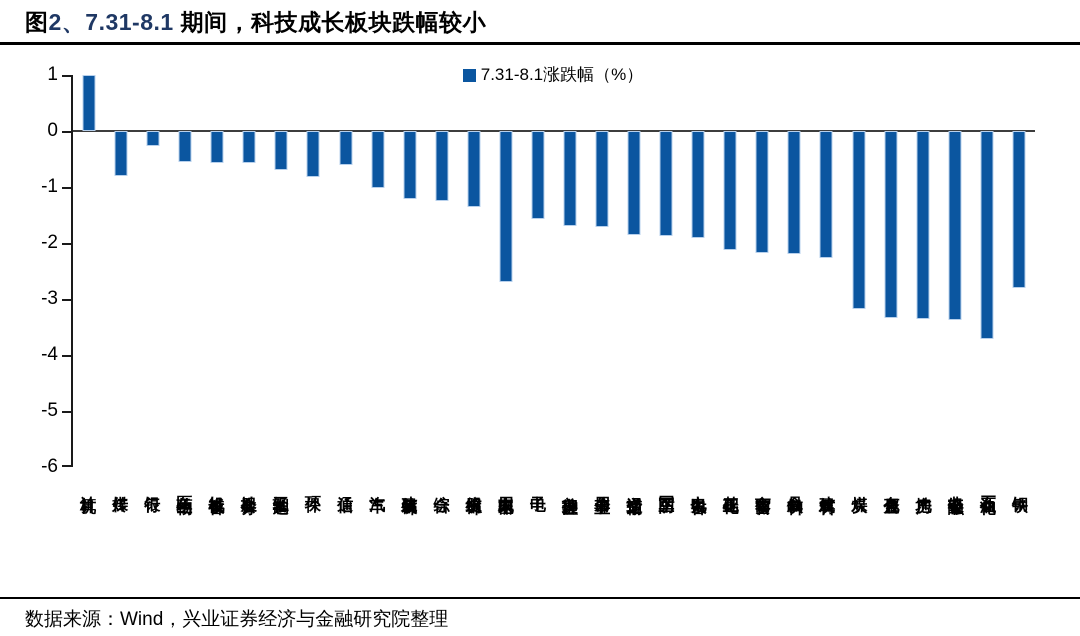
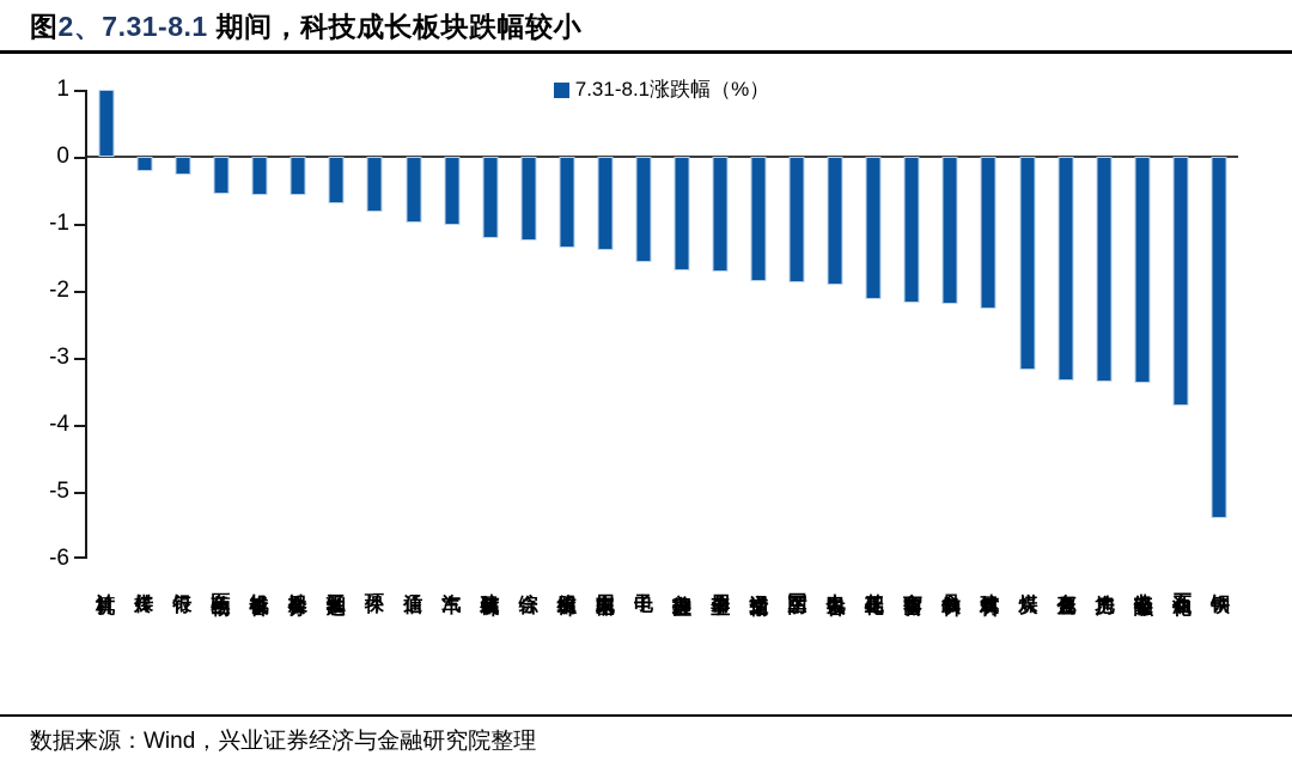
传媒: -0.8 -> -0.2
通信: -0.6 -> -1.0
家用电器: -2.7 -> -1.4
钢铁: -2.8 -> -5.4
